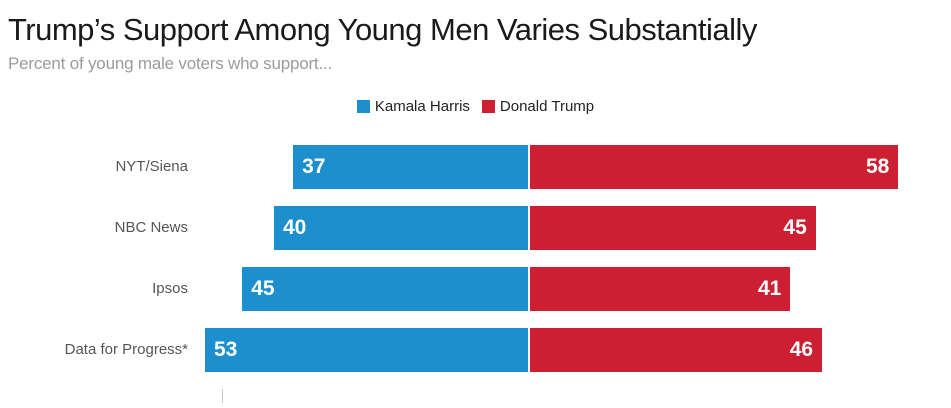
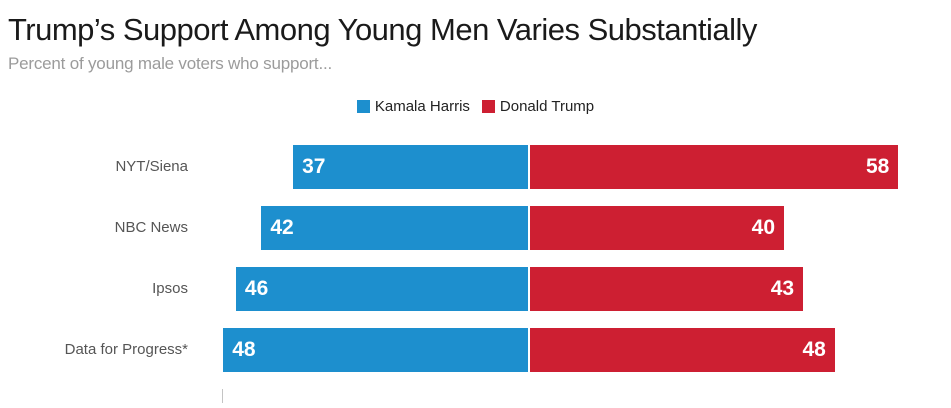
Kamala Harris/NBC News: 40 -> 42
Donald Trump/NBC News: 45 -> 40
Kamala Harris/Ipsos: 45 -> 46
Donald Trump/Ipsos: 41 -> 43
Kamala Harris/Data for Progress*: 53 -> 48
Donald Trump/Data for Progress*: 46 -> 48
